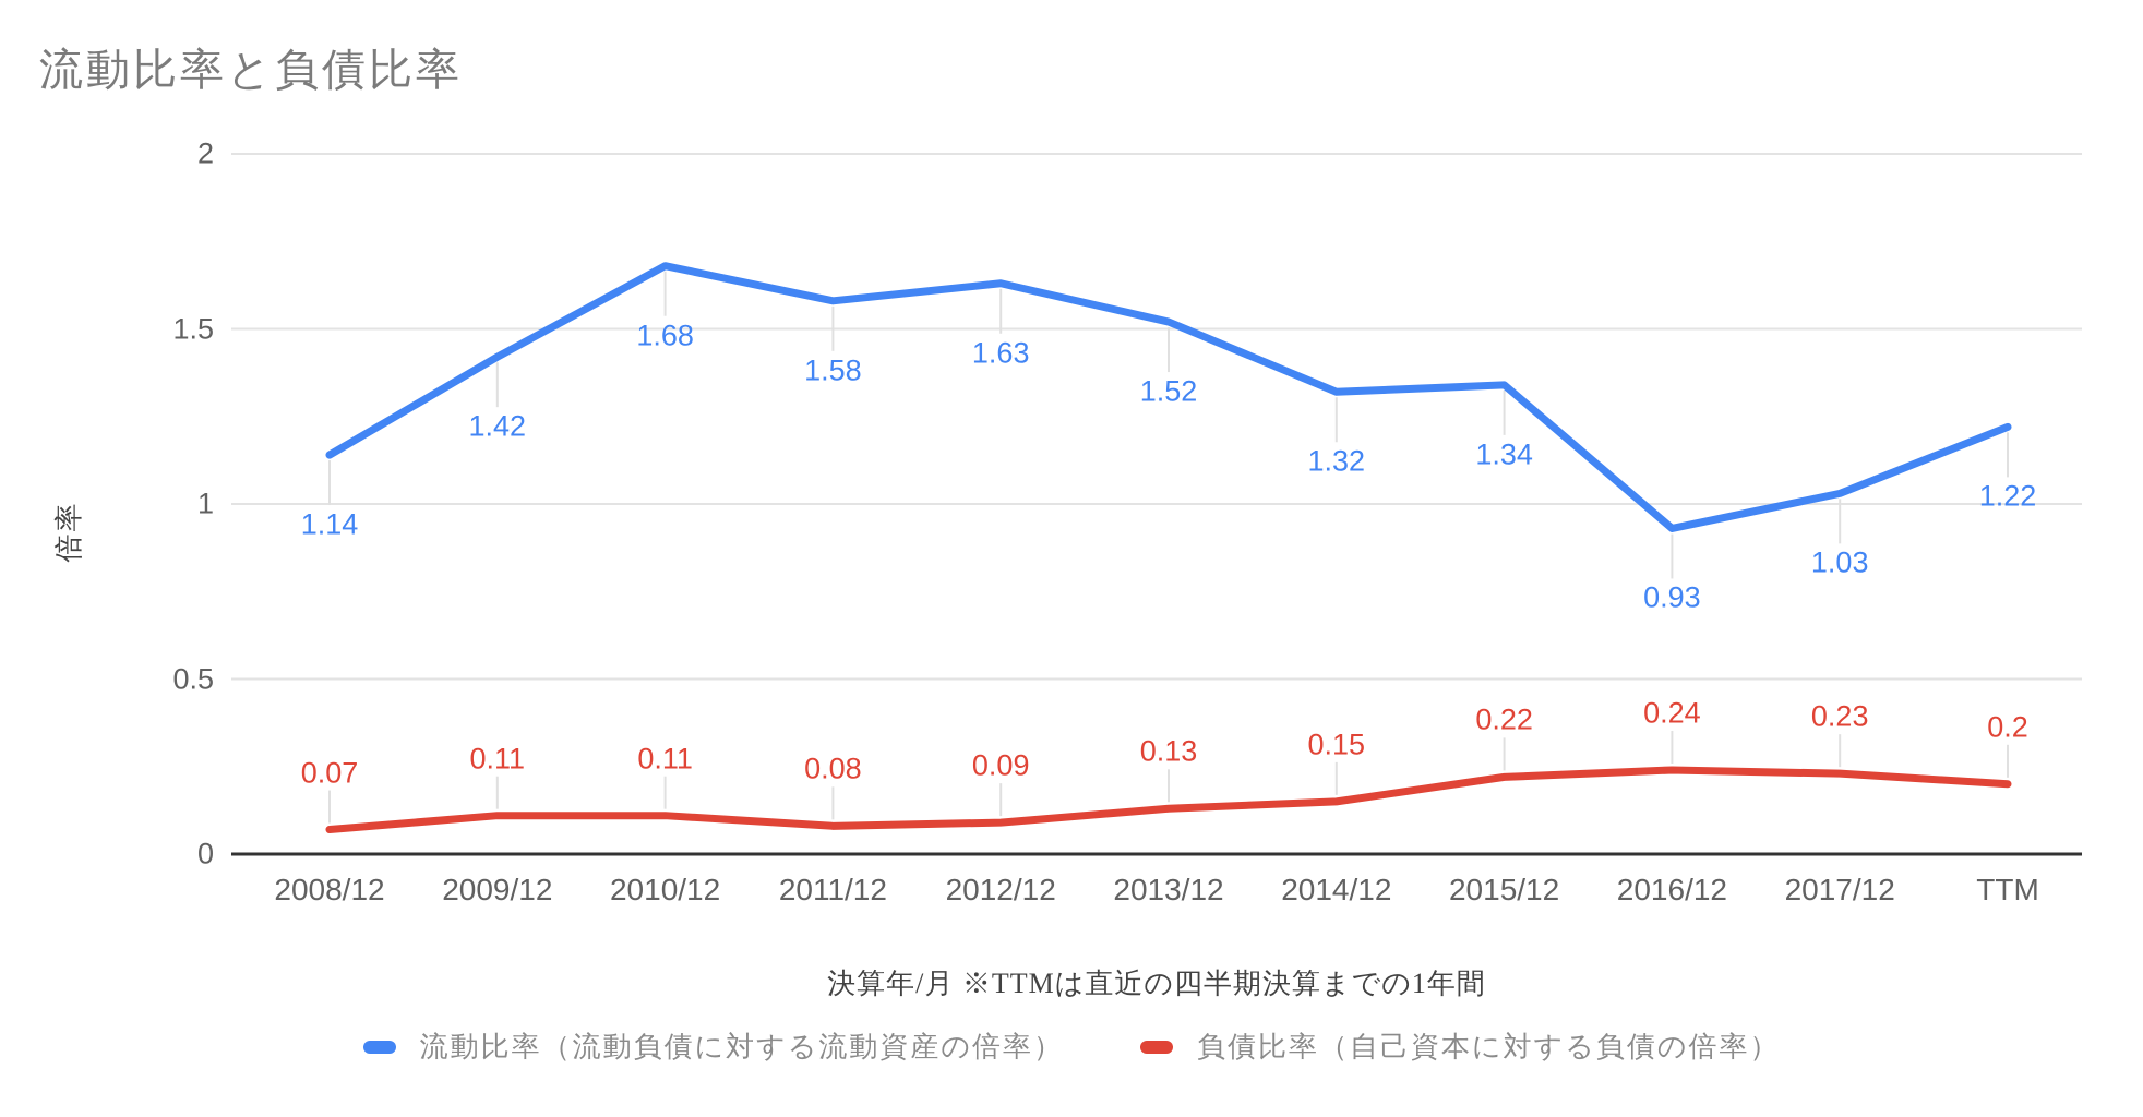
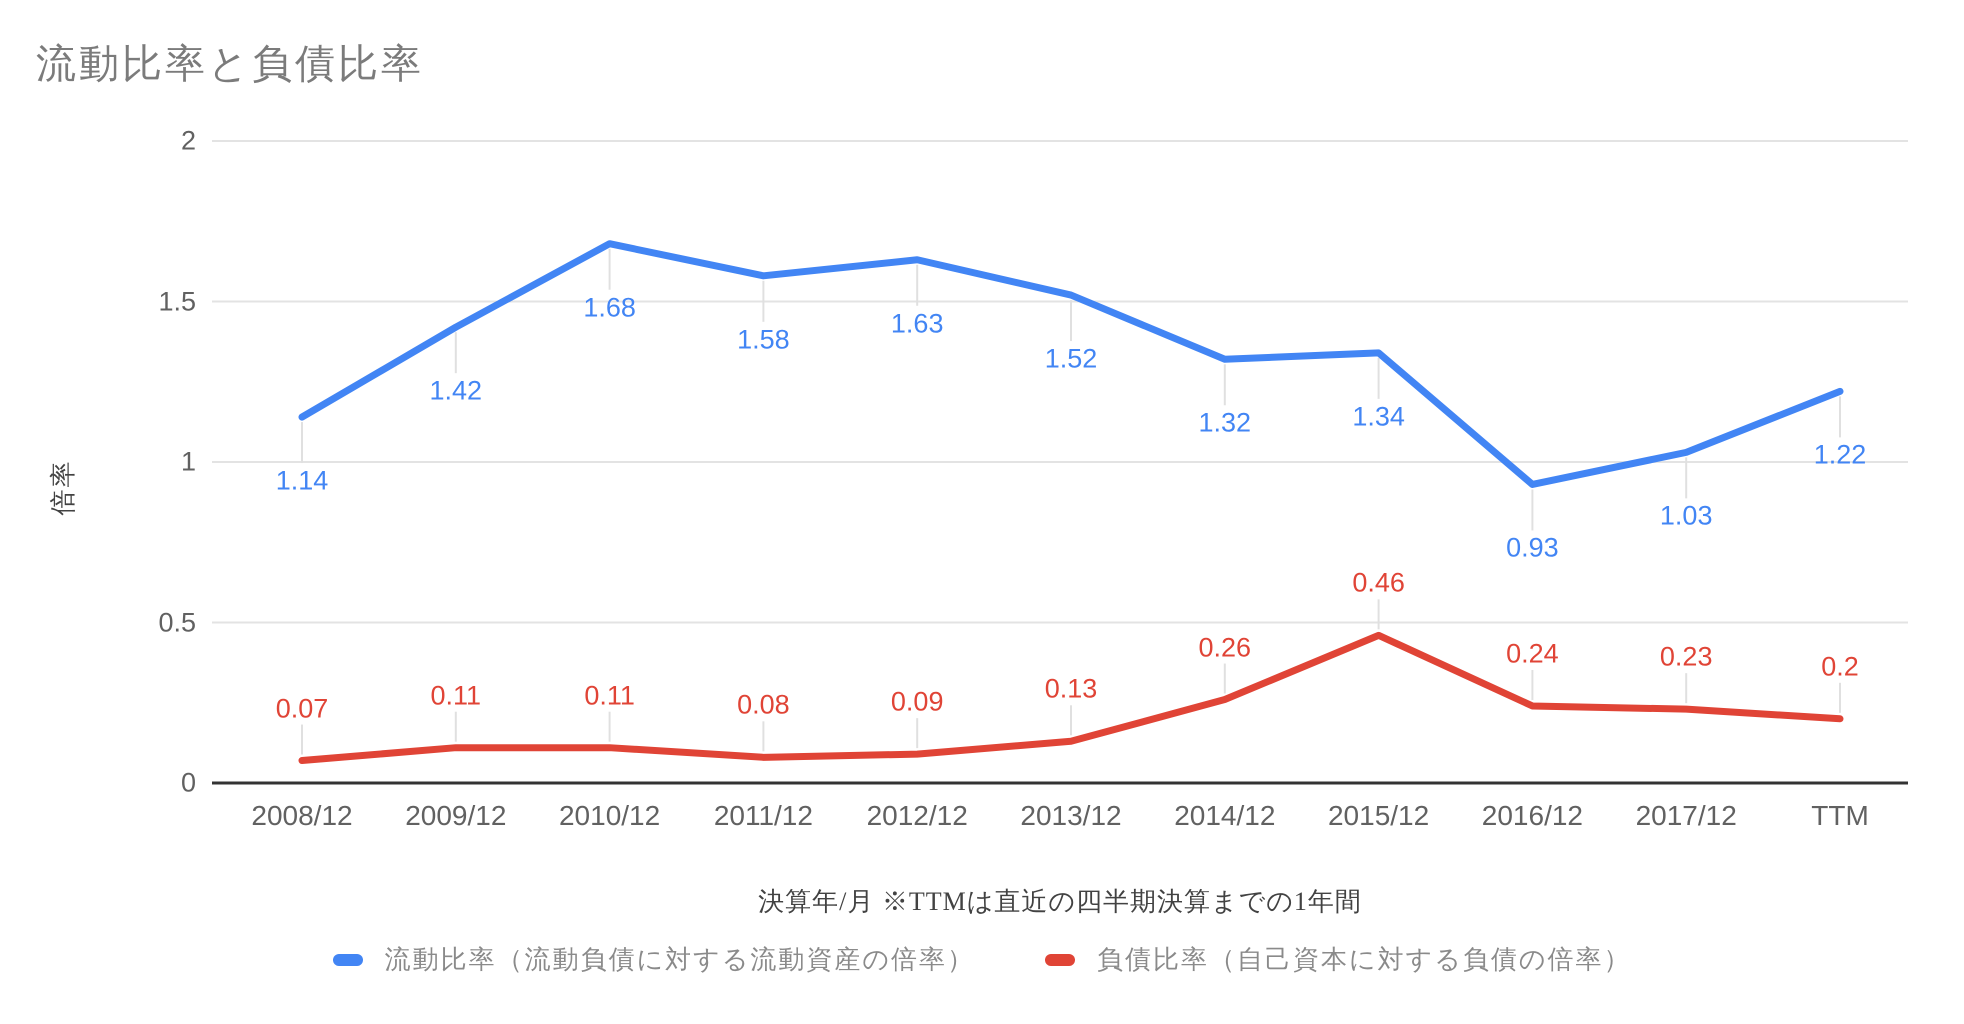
負債比率（自己資本に対する負債の倍率）/2014/12: 0.15 -> 0.26
負債比率（自己資本に対する負債の倍率）/2015/12: 0.22 -> 0.46
